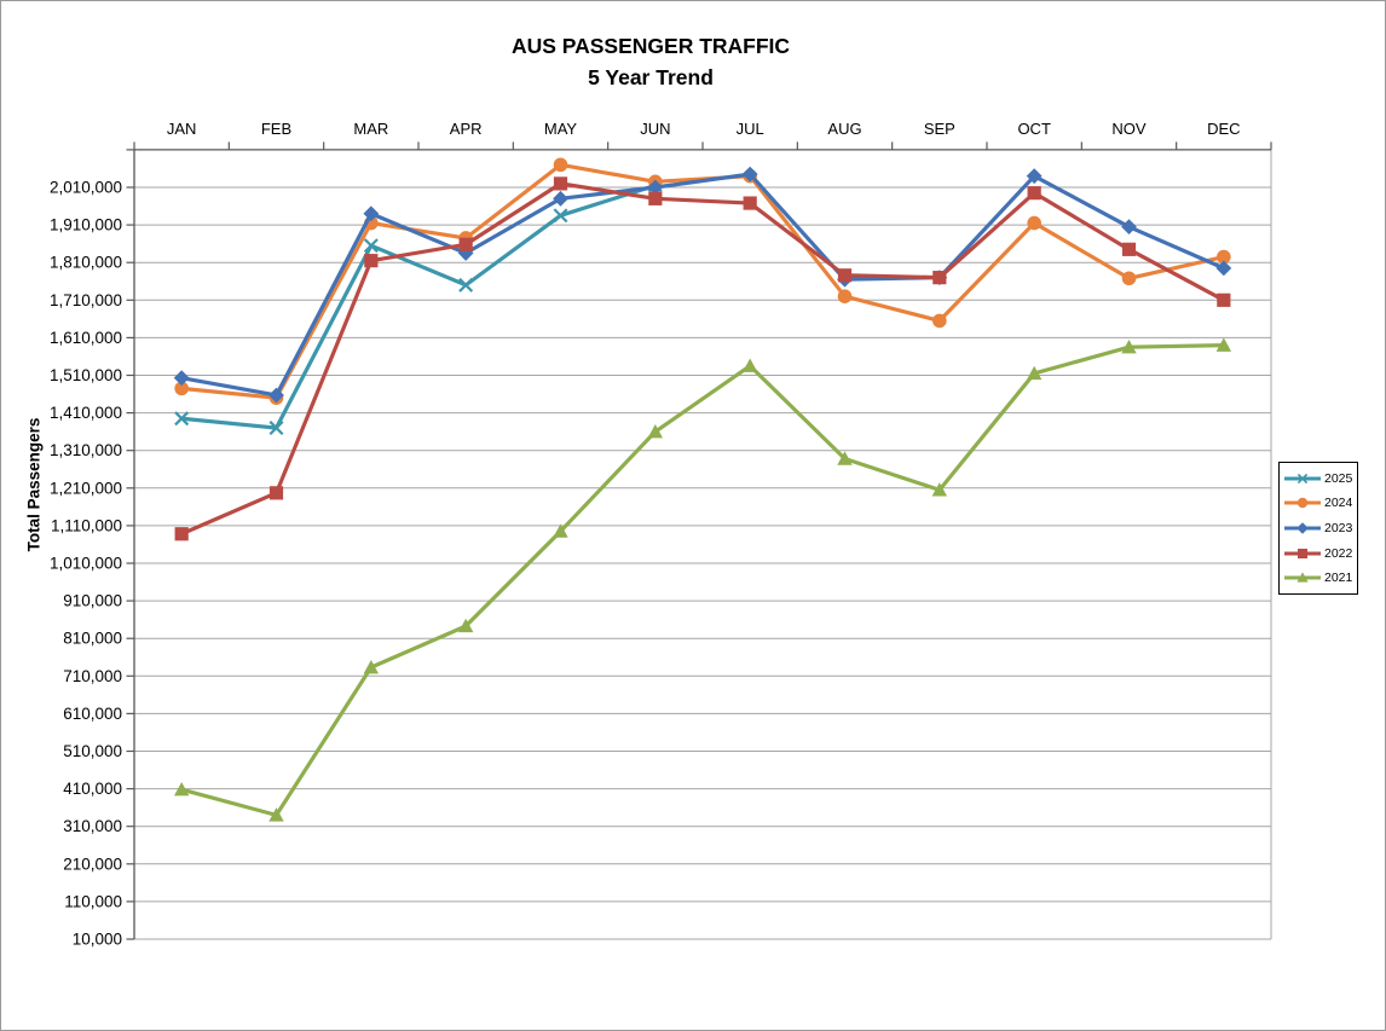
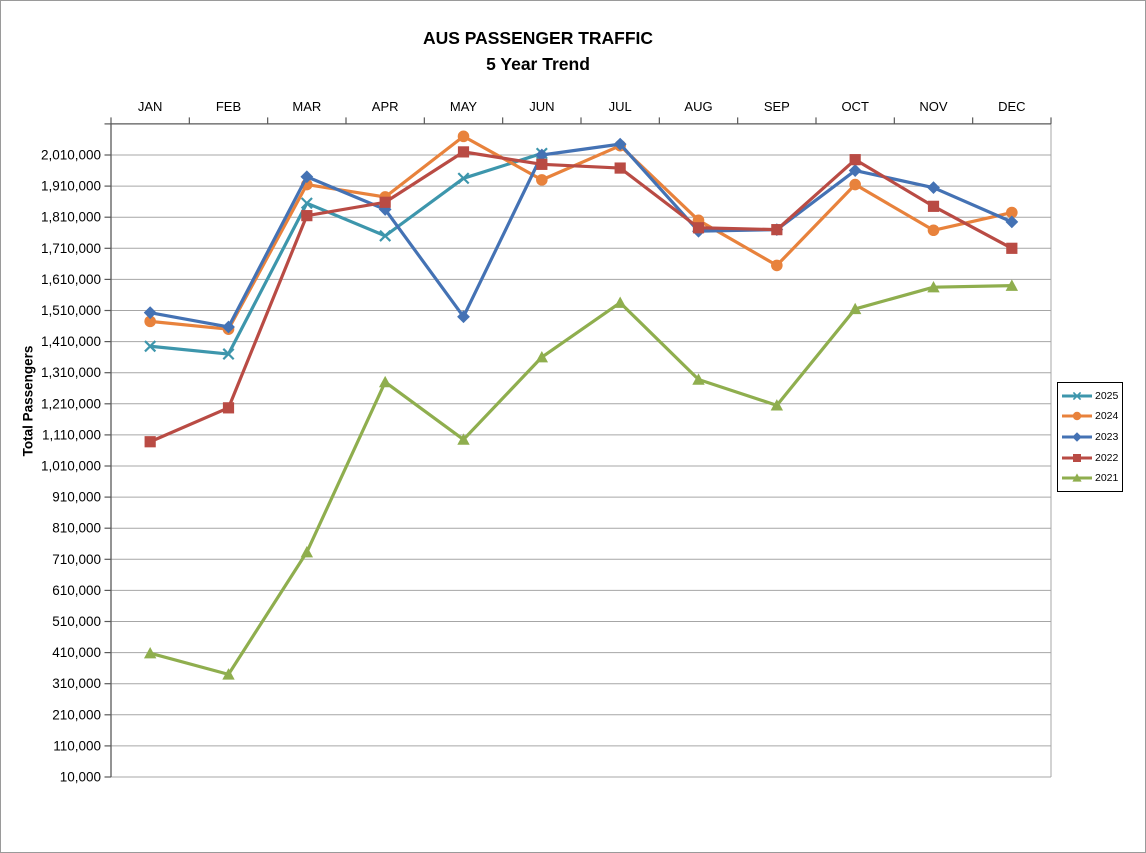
2021/APR: 840000 -> 1280000
2023/MAY: 1980000 -> 1490000
2024/JUN: 2020000 -> 1930000
2024/AUG: 1720000 -> 1800000
2023/OCT: 2040000 -> 1960000
